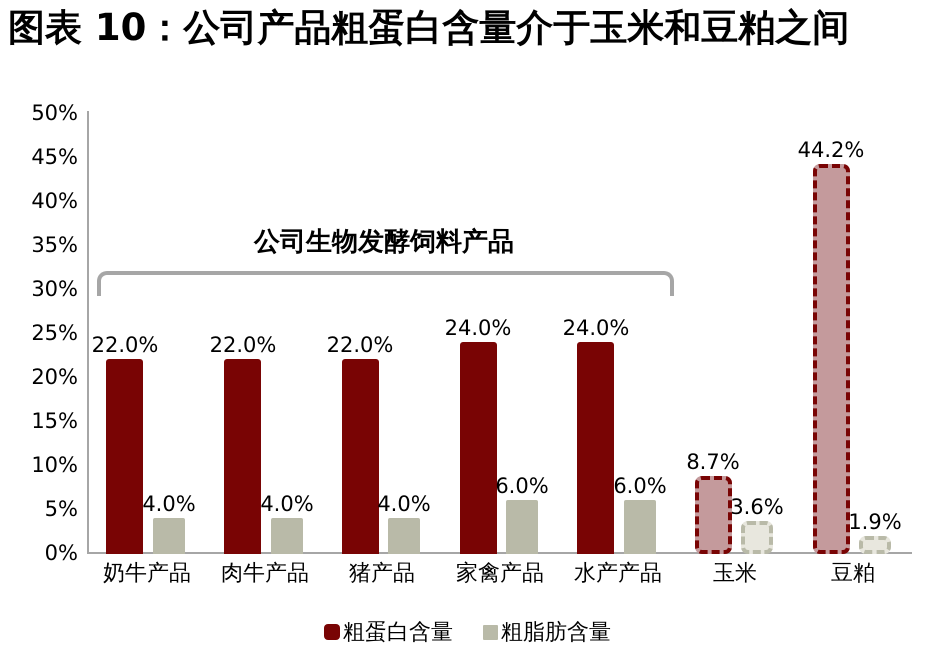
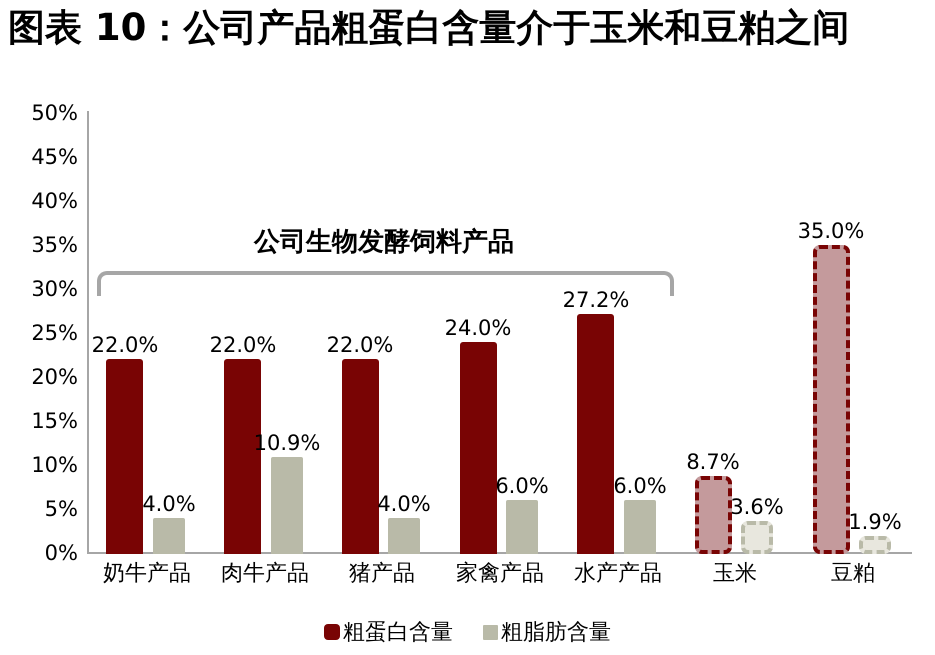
粗脂肪含量/肉牛产品: 4.0% -> 10.9%
粗蛋白含量/水产产品: 24.0% -> 27.2%
粗蛋白含量/豆粕: 44.2% -> 35.0%
